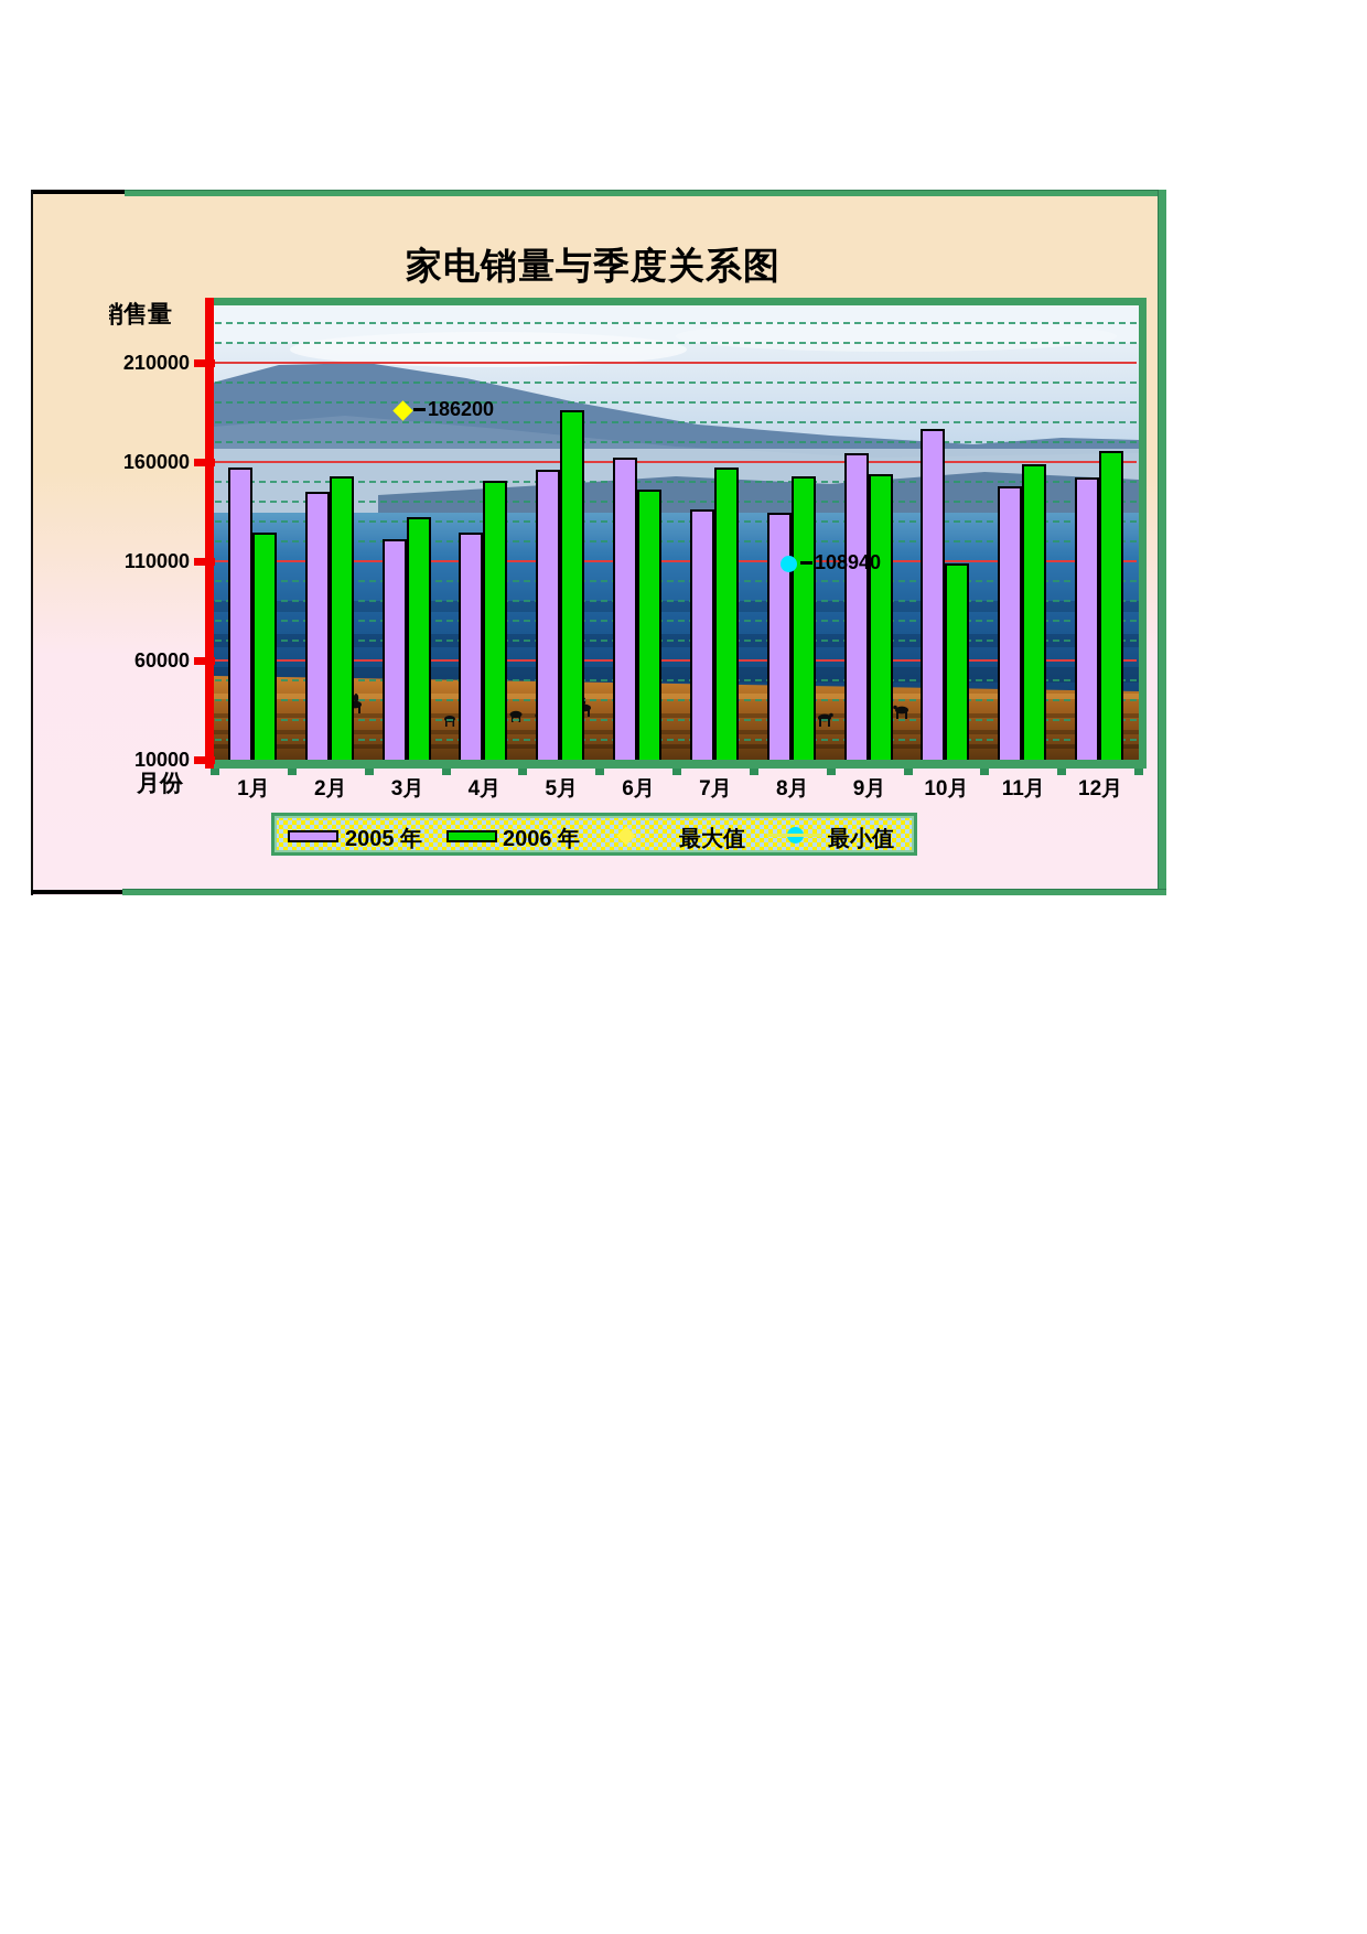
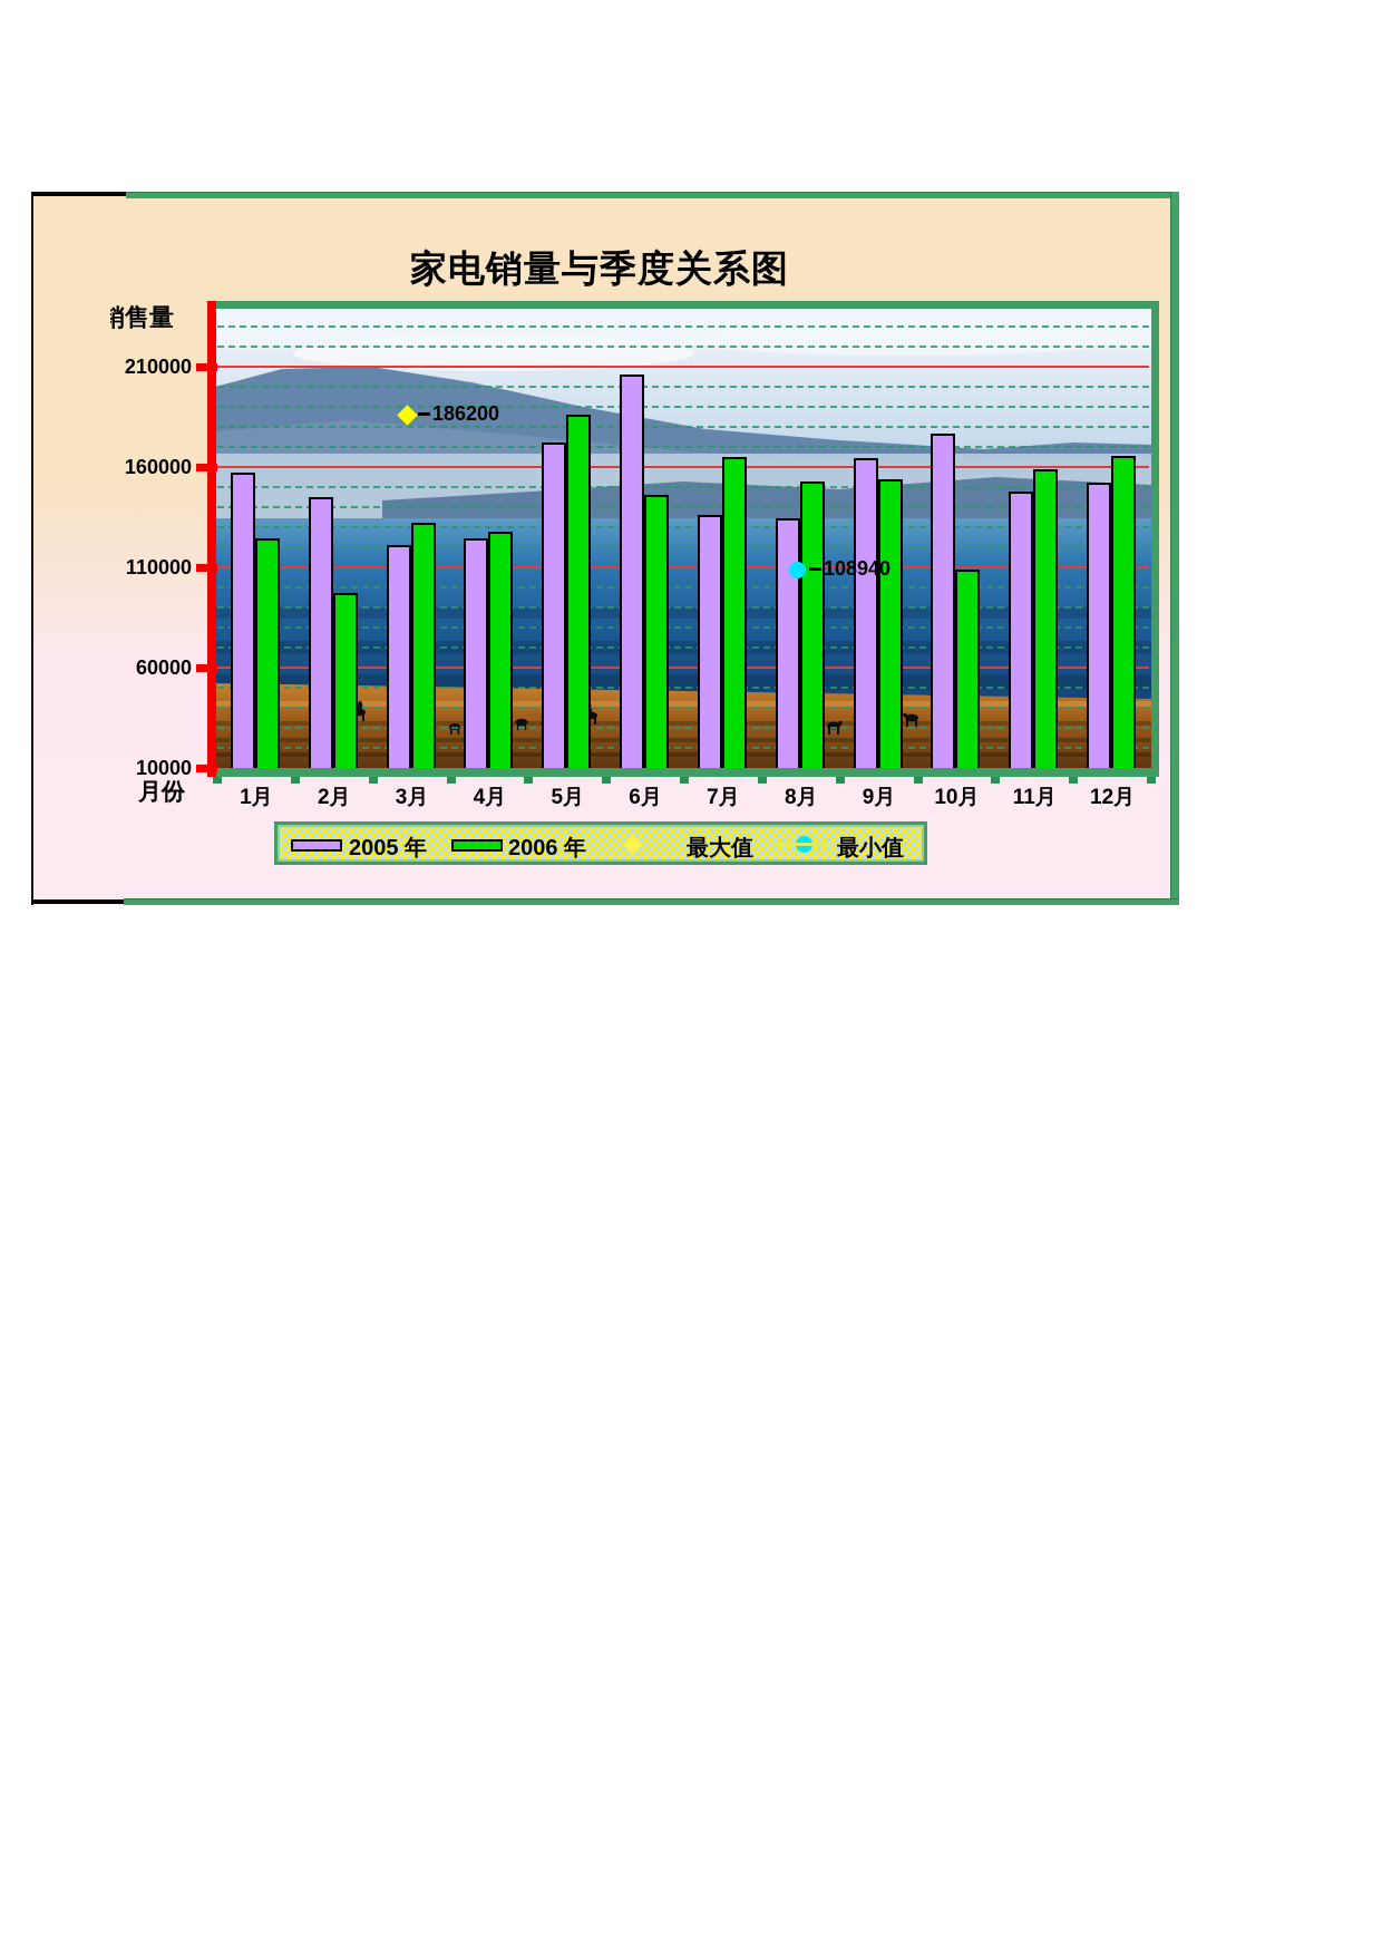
2006 年/2月: 153000 -> 97000
2006 年/4月: 150000 -> 128000
2005 年/5月: 156000 -> 172000
2005 年/6月: 162000 -> 206000
2006 年/7月: 158000 -> 165000
